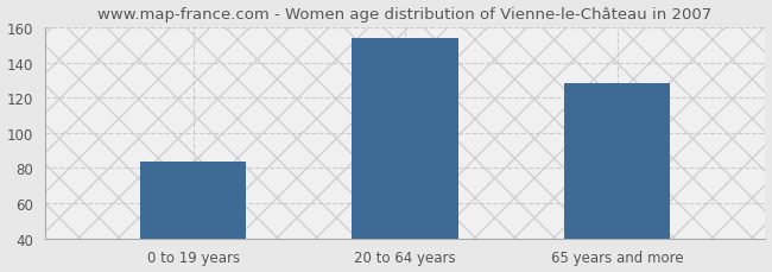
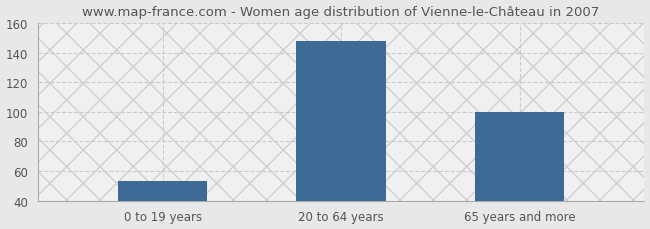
0 to 19 years: 84 -> 53
20 to 64 years: 154 -> 148
65 years and more: 128 -> 100
